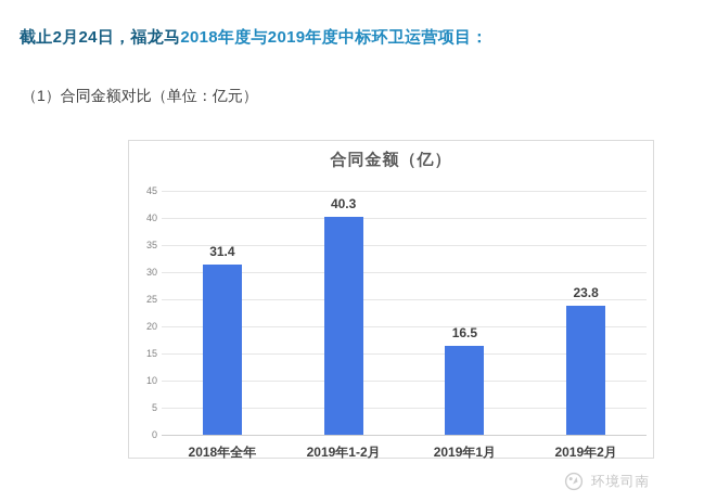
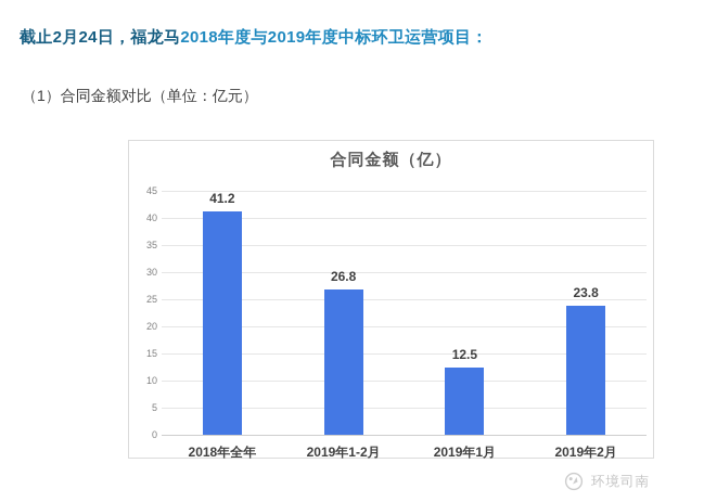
2018年全年: 31.4 -> 41.2
2019年1-2月: 40.3 -> 26.8
2019年1月: 16.5 -> 12.5
